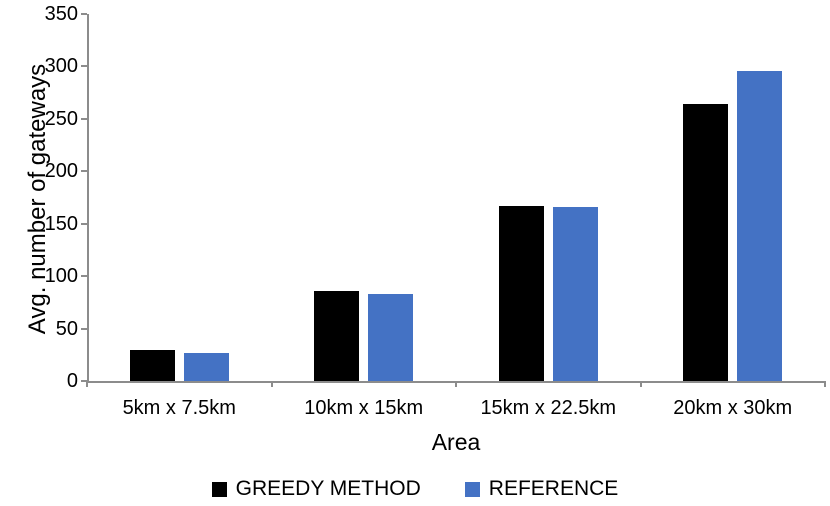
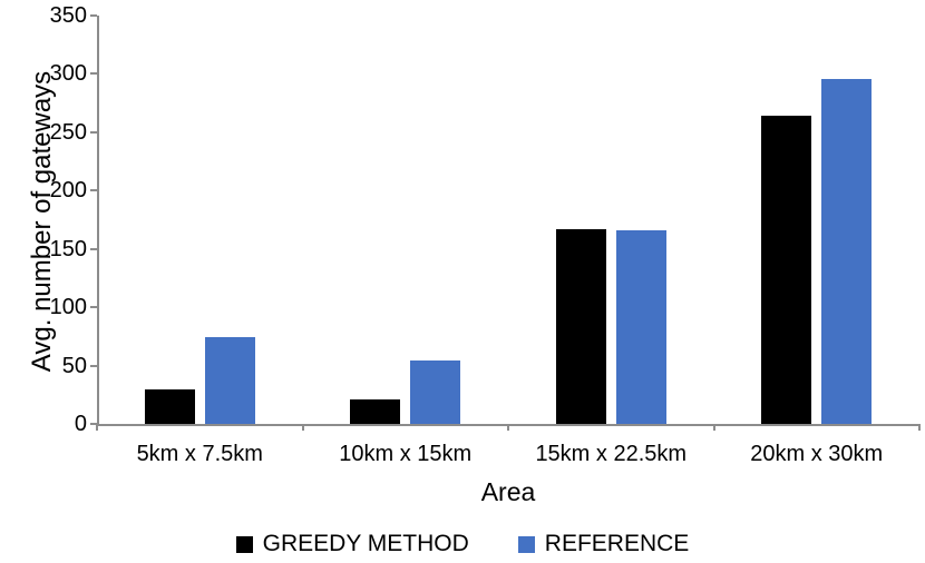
REFERENCE/5km x 7.5km: 27 -> 74
GREEDY METHOD/10km x 15km: 86 -> 21
REFERENCE/10km x 15km: 83 -> 54
